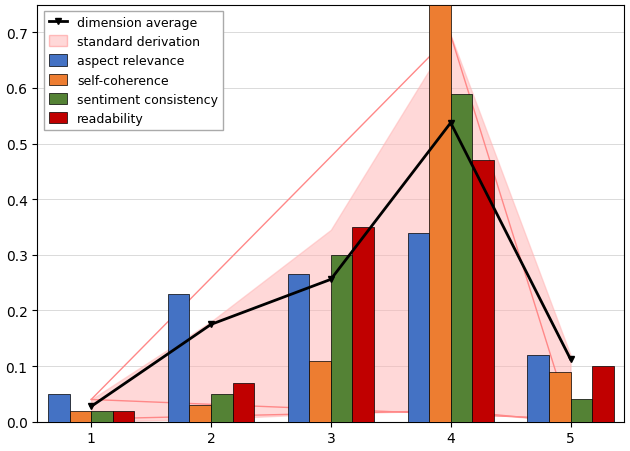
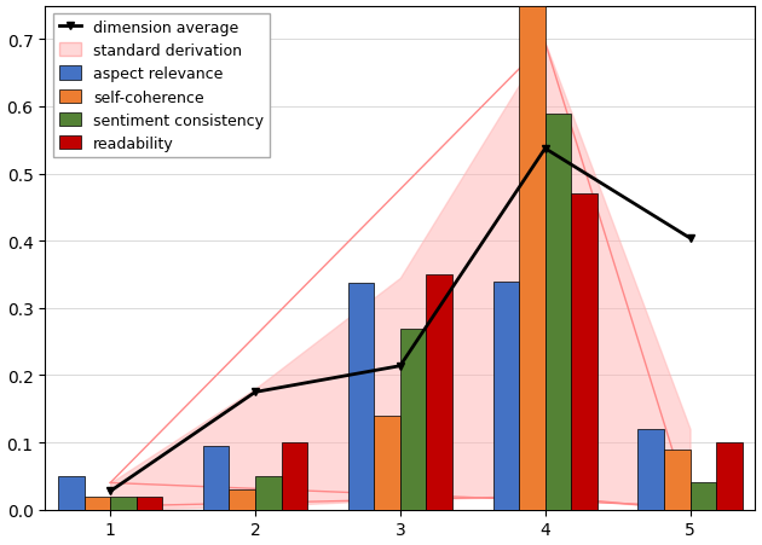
aspect relevance/2: 0.230 -> 0.094
readability/2: 0.07 -> 0.10
aspect relevance/3: 0.265 -> 0.338
self-coherence/3: 0.11 -> 0.14
dimension average/3: 0.256 -> 0.214
sentiment consistency/3: 0.30 -> 0.27
dimension average/5: 0.113 -> 0.404
